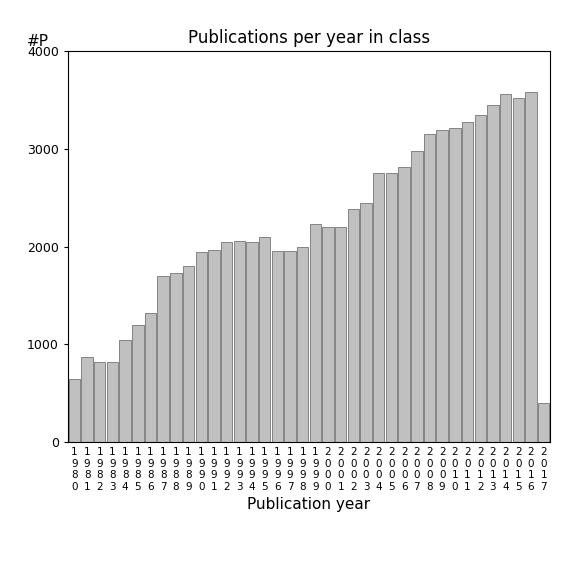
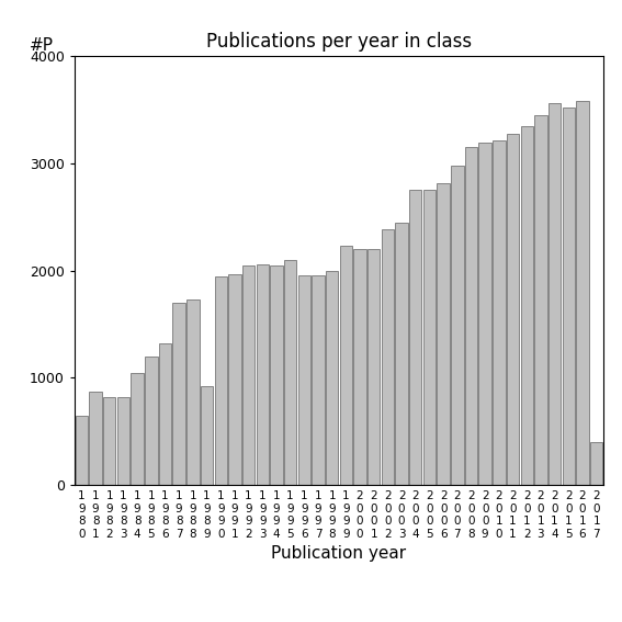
1 9 8 9: 1800 -> 920
